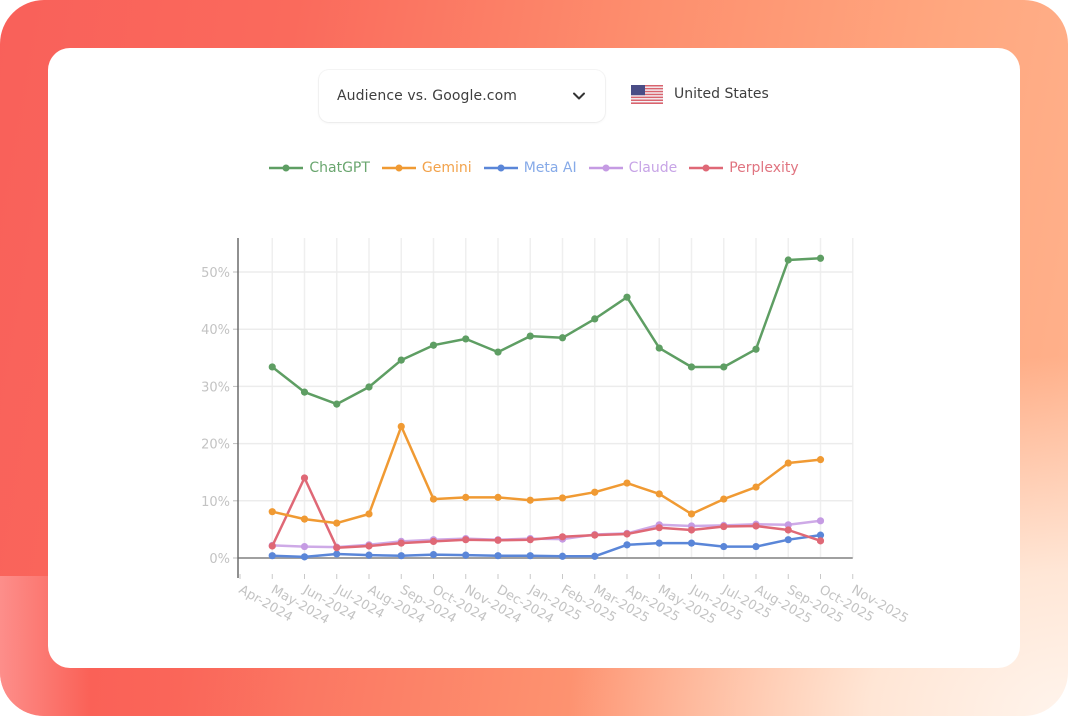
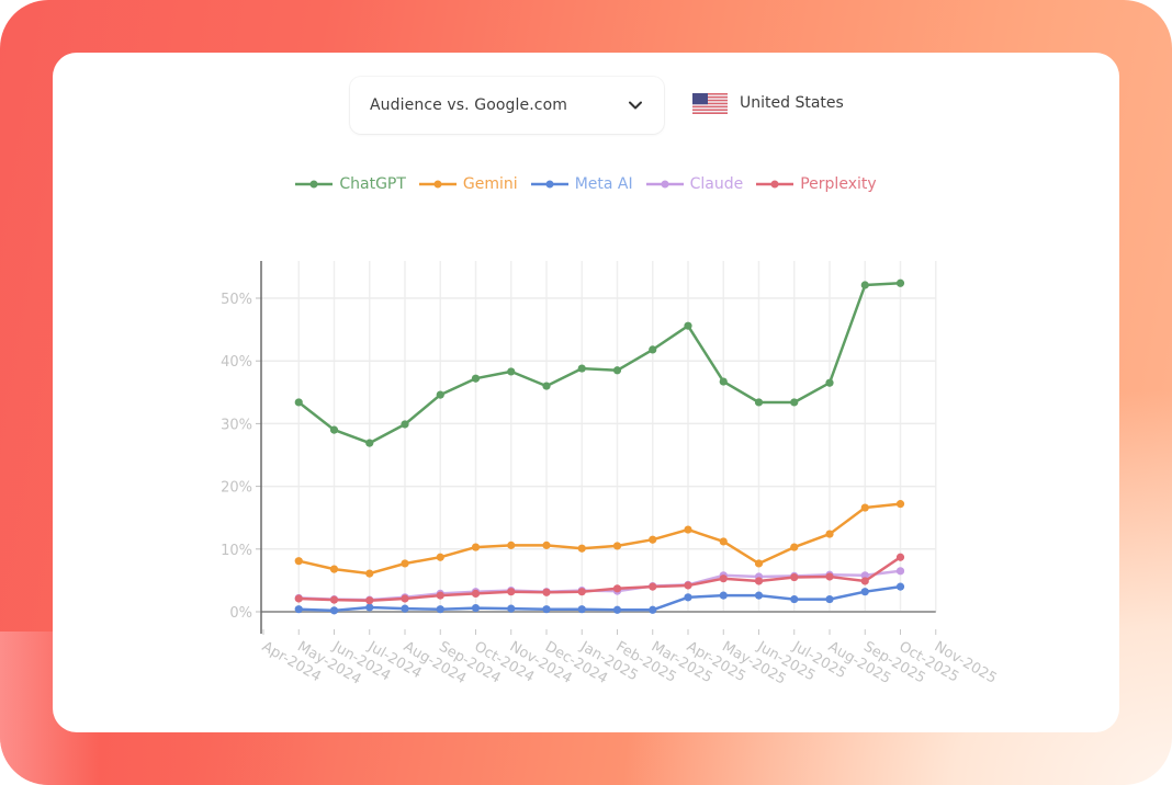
Perplexity/Jun-2024: 14% -> 2%
Gemini/Sep-2024: 23% -> 9%
Perplexity/Oct-2025: 3% -> 9%
